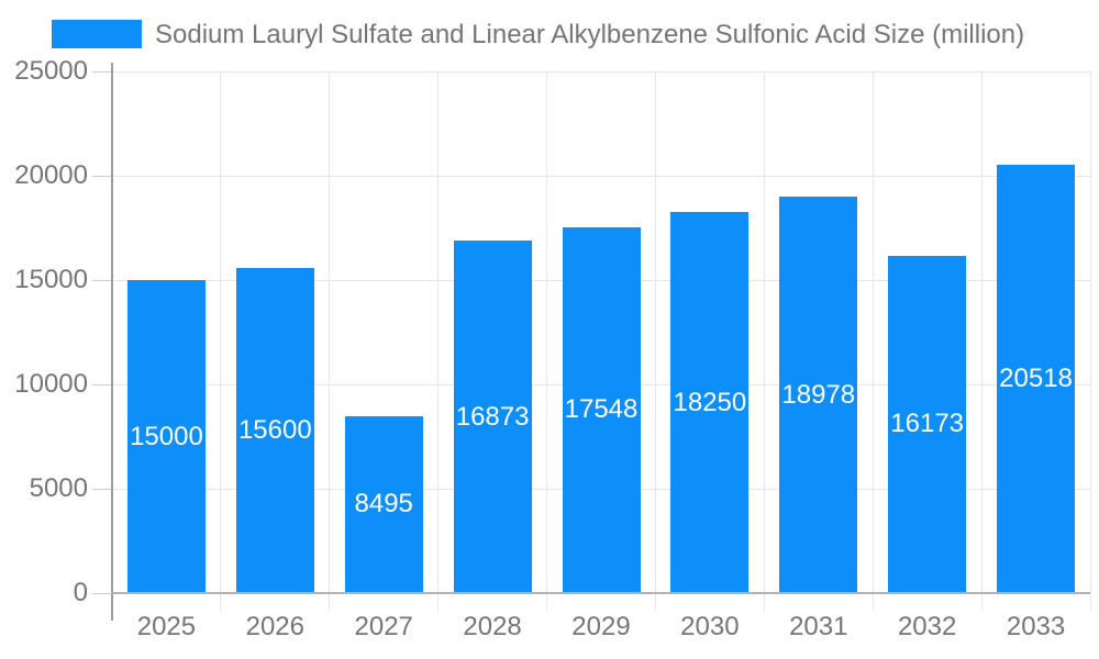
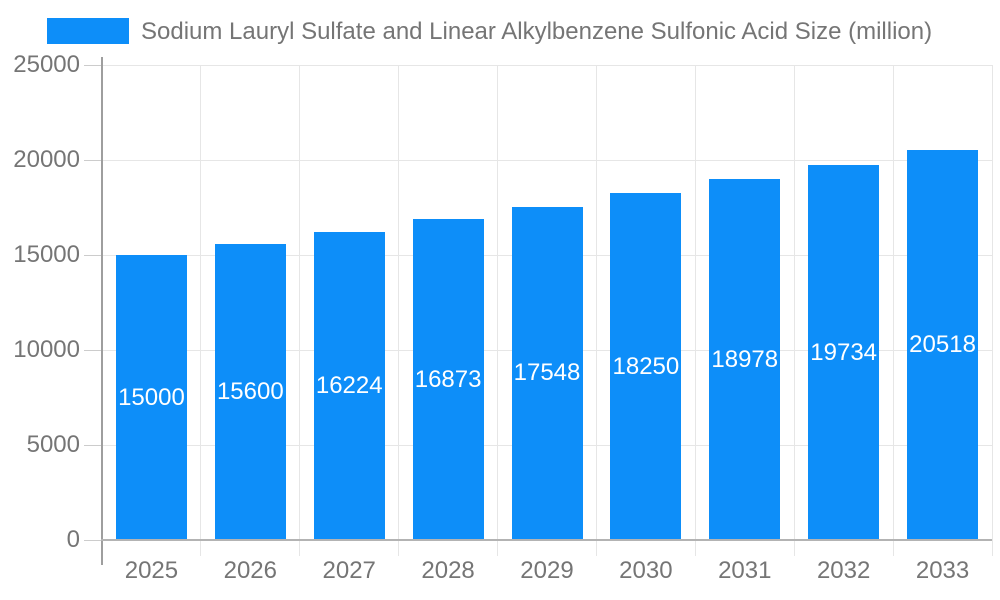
2027: 8495 -> 16224
2032: 16173 -> 19734
